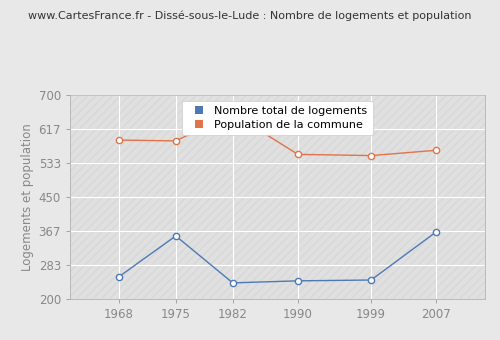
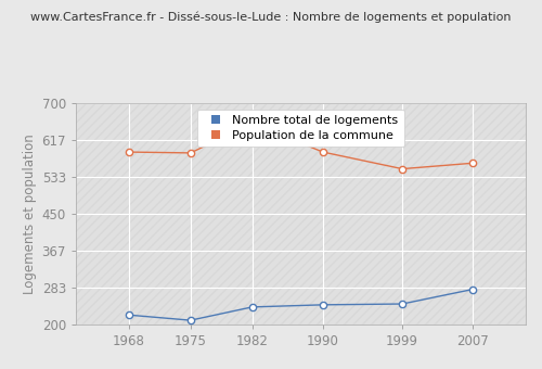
Nombre total de logements/1968: 255 -> 222
Nombre total de logements/1975: 355 -> 210
Population de la commune/1990: 555 -> 590
Nombre total de logements/2007: 365 -> 280
